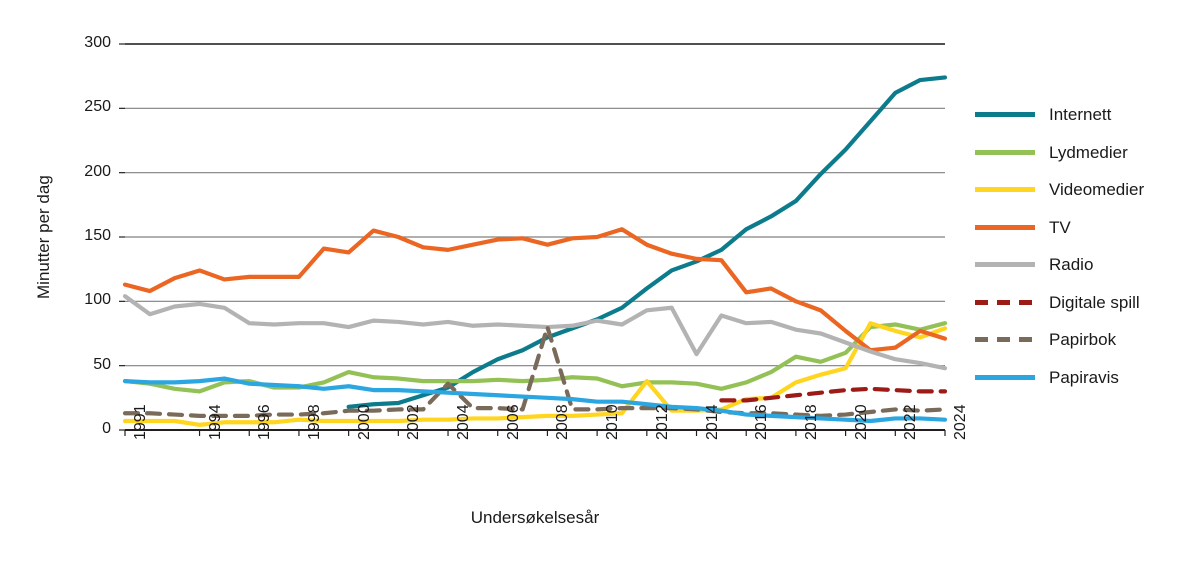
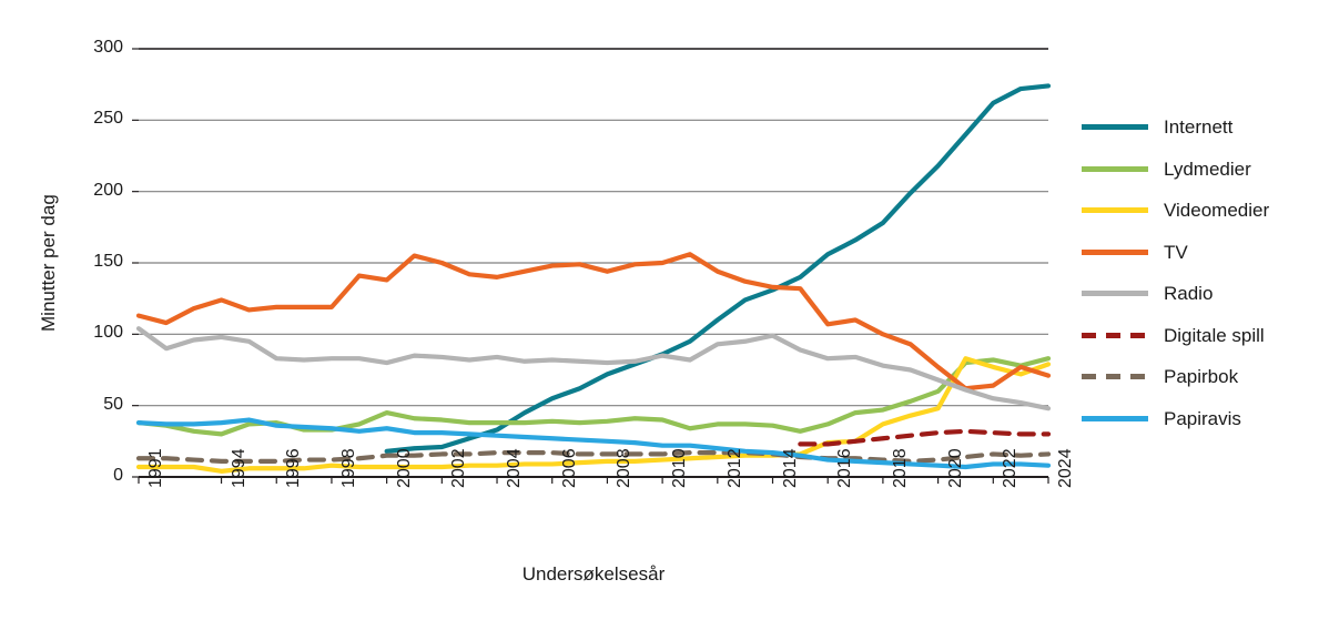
Papirbok/2004: 36 -> 17
Papirbok/2008: 80 -> 16
Videomedier/2012: 38 -> 14
Radio/2014: 59 -> 99
Lydmedier/2018: 57 -> 47
